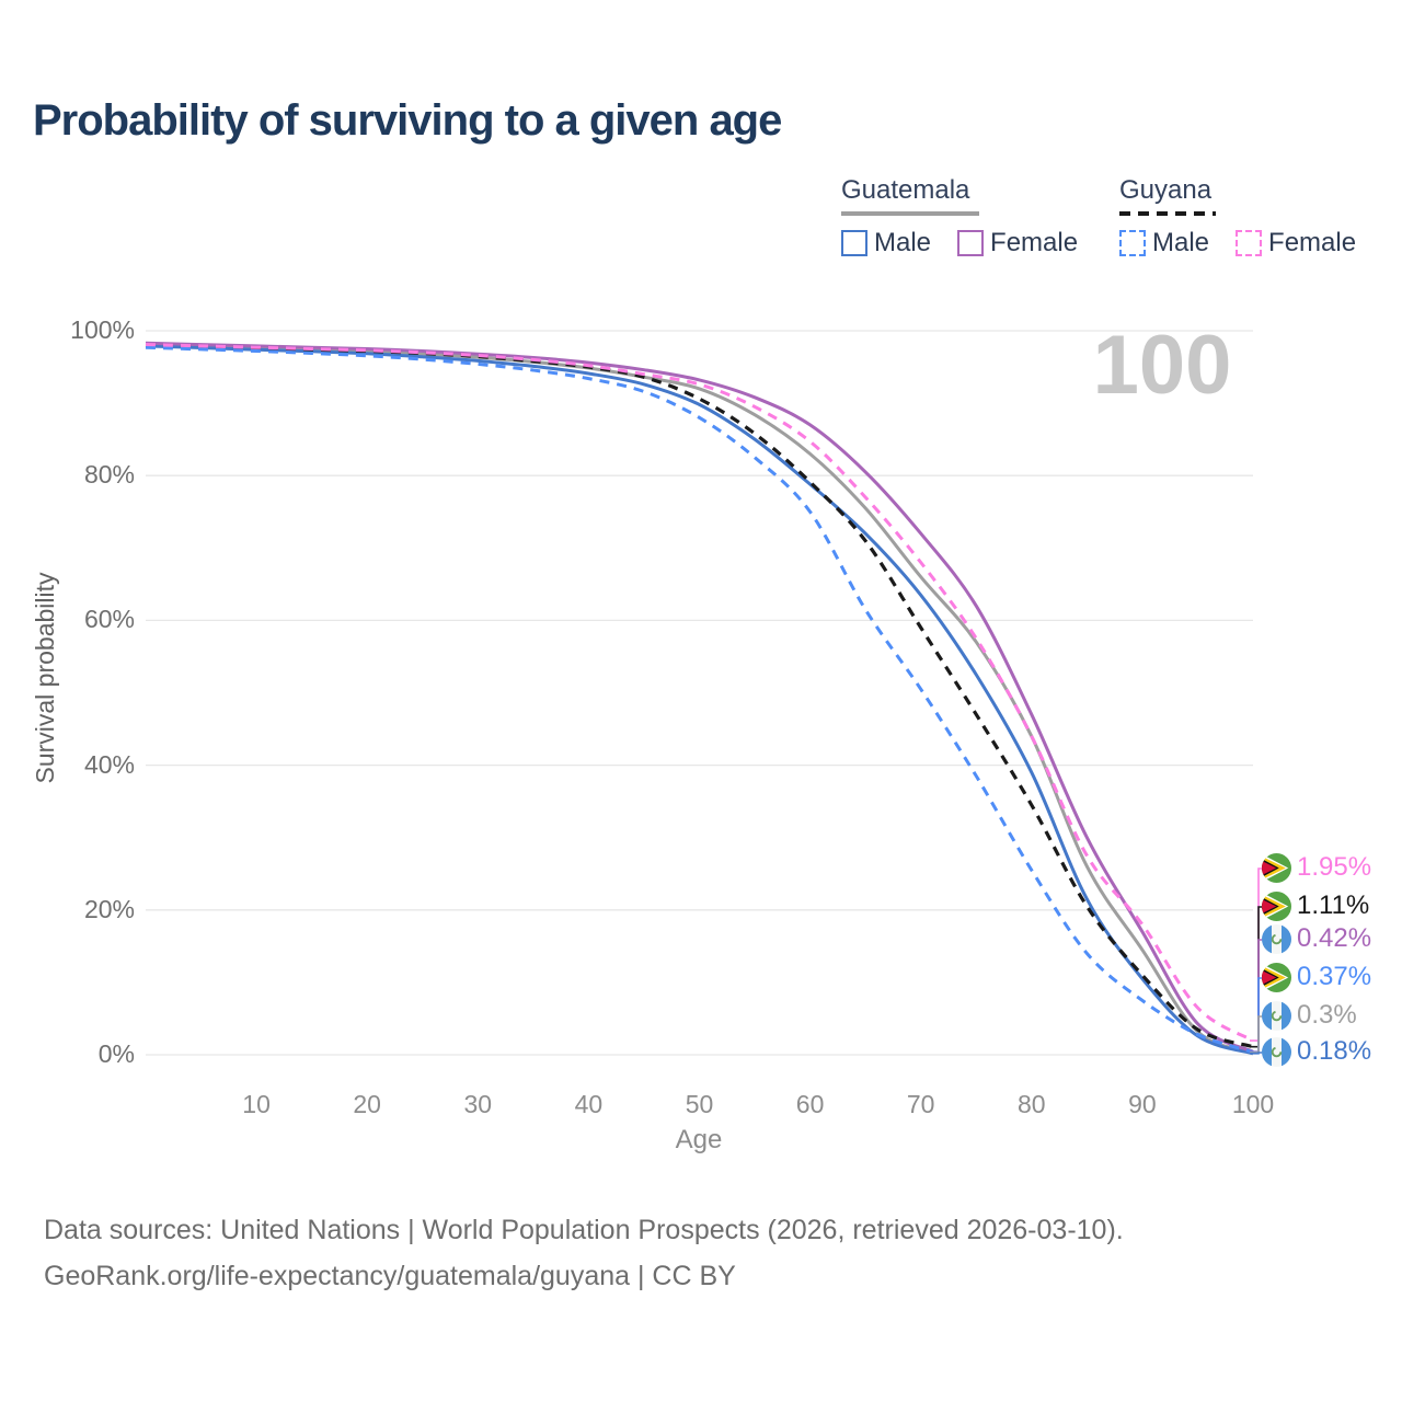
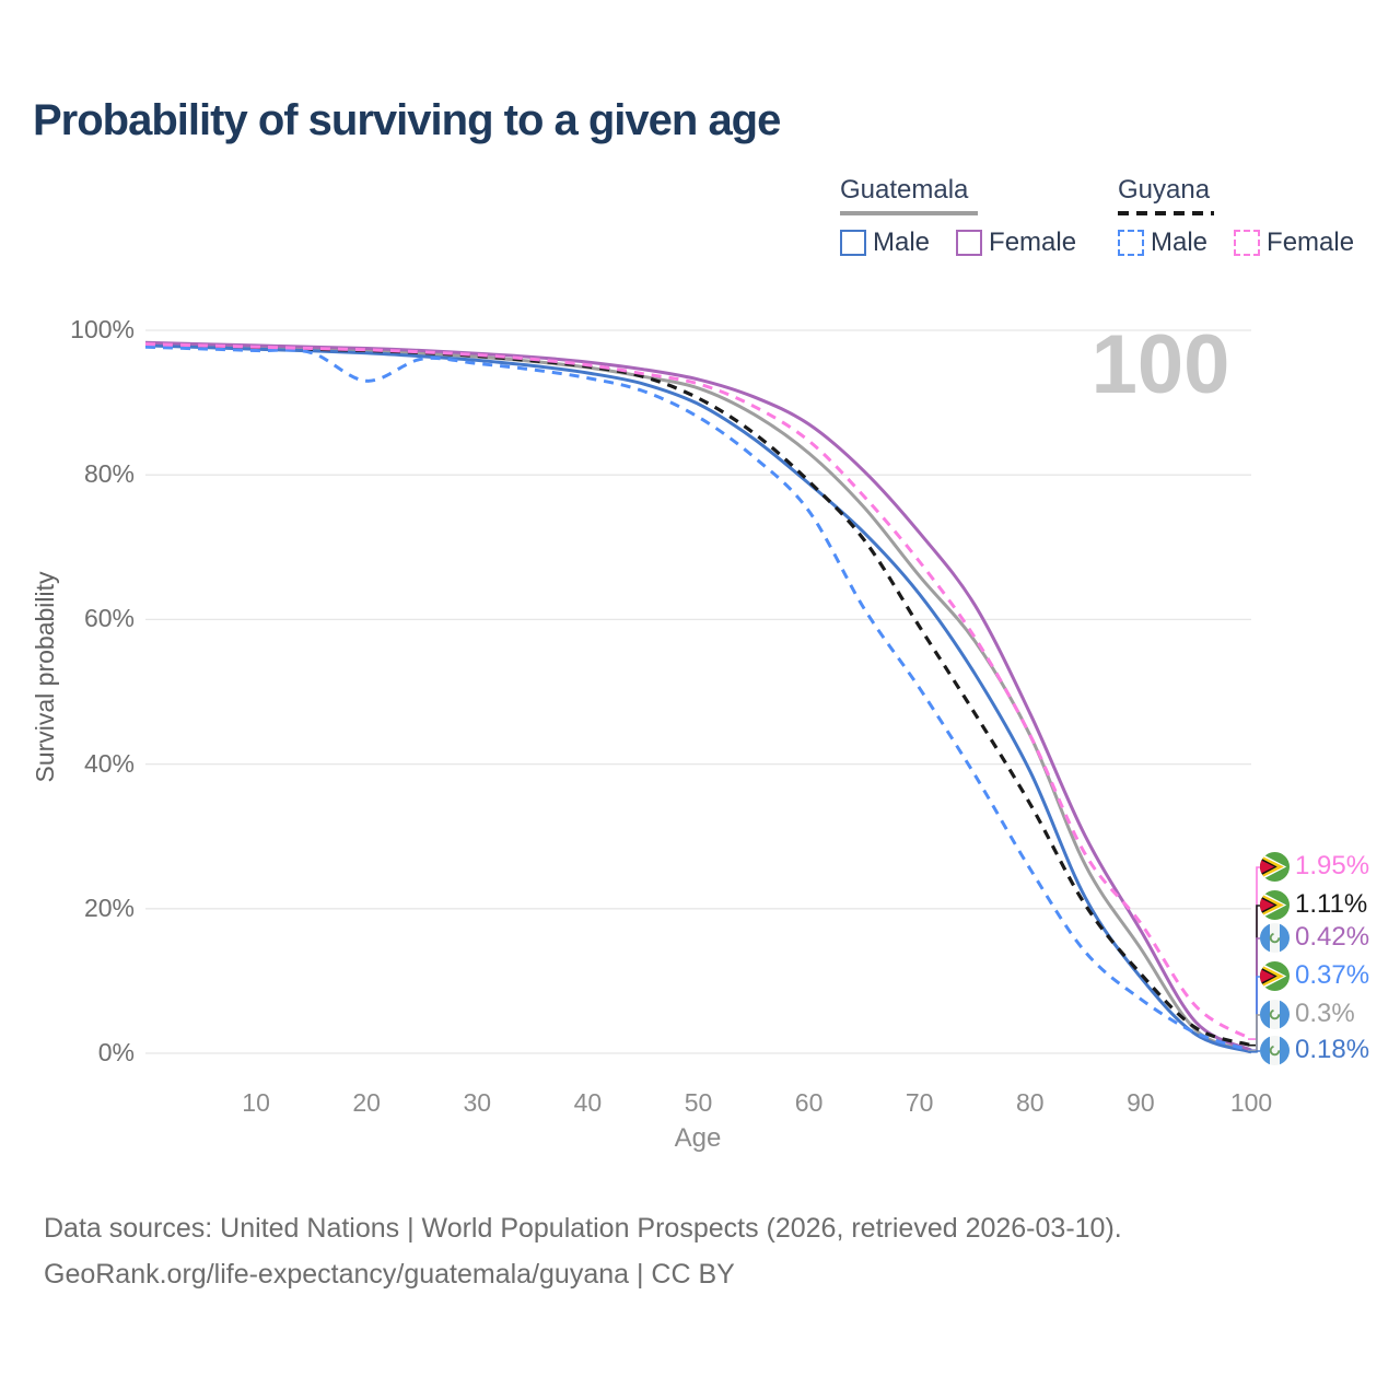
Guyana Male/20: 97% -> 93%
